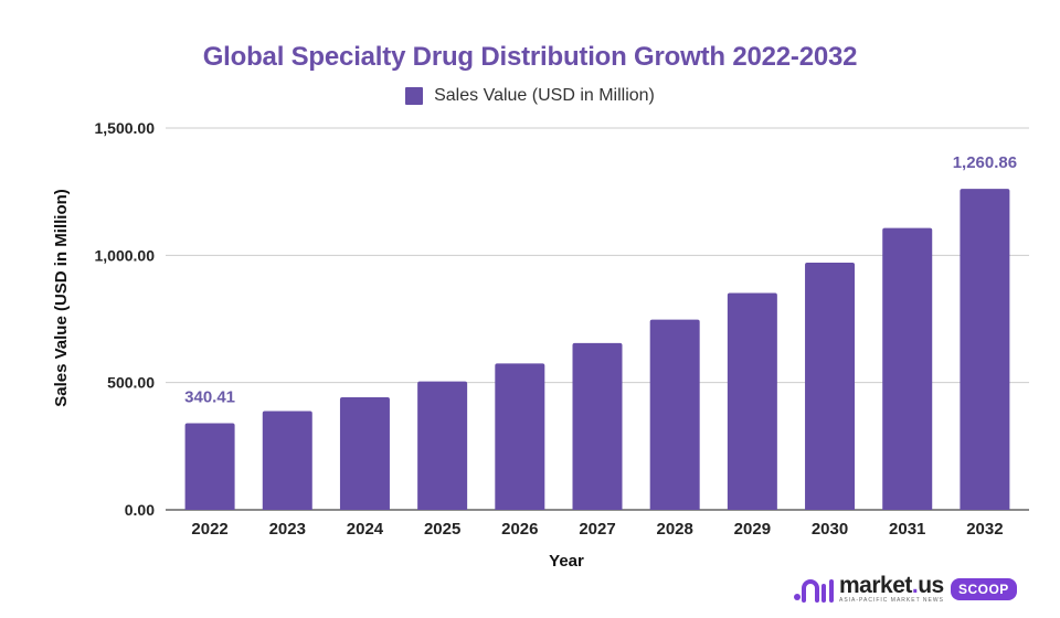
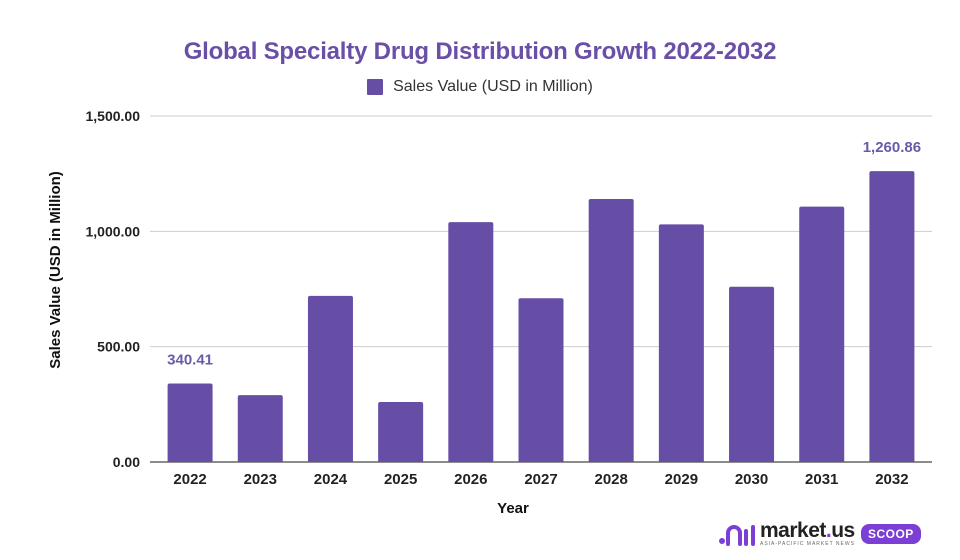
2023: 390 -> 290
2024: 440 -> 720
2025: 500 -> 260
2026: 570 -> 1040
2027: 660 -> 710
2028: 750 -> 1140
2029: 850 -> 1030
2030: 970 -> 760
